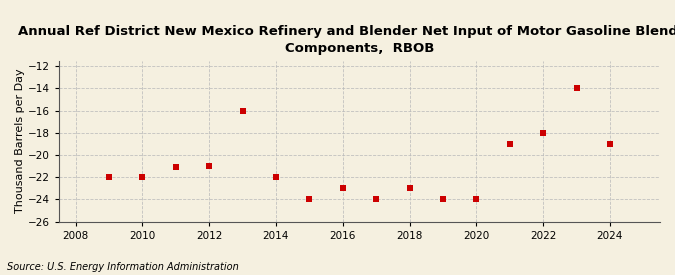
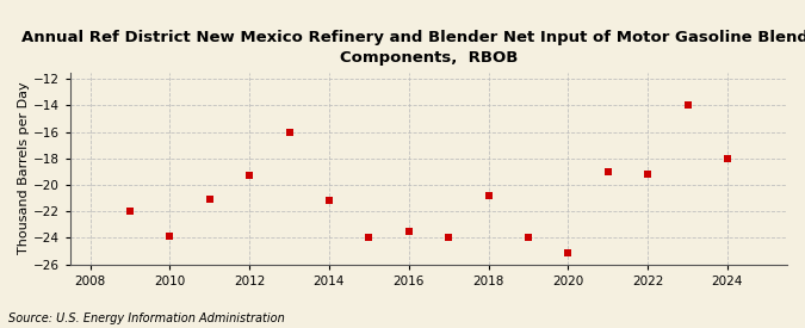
2010: -22.0 -> -23.9
2012: -21.0 -> -19.3
2014: -22.0 -> -21.2
2016: -23.0 -> -23.5
2018: -23.0 -> -20.8
2020: -24.0 -> -25.1
2022: -18.0 -> -19.2
2024: -19.0 -> -18.0
